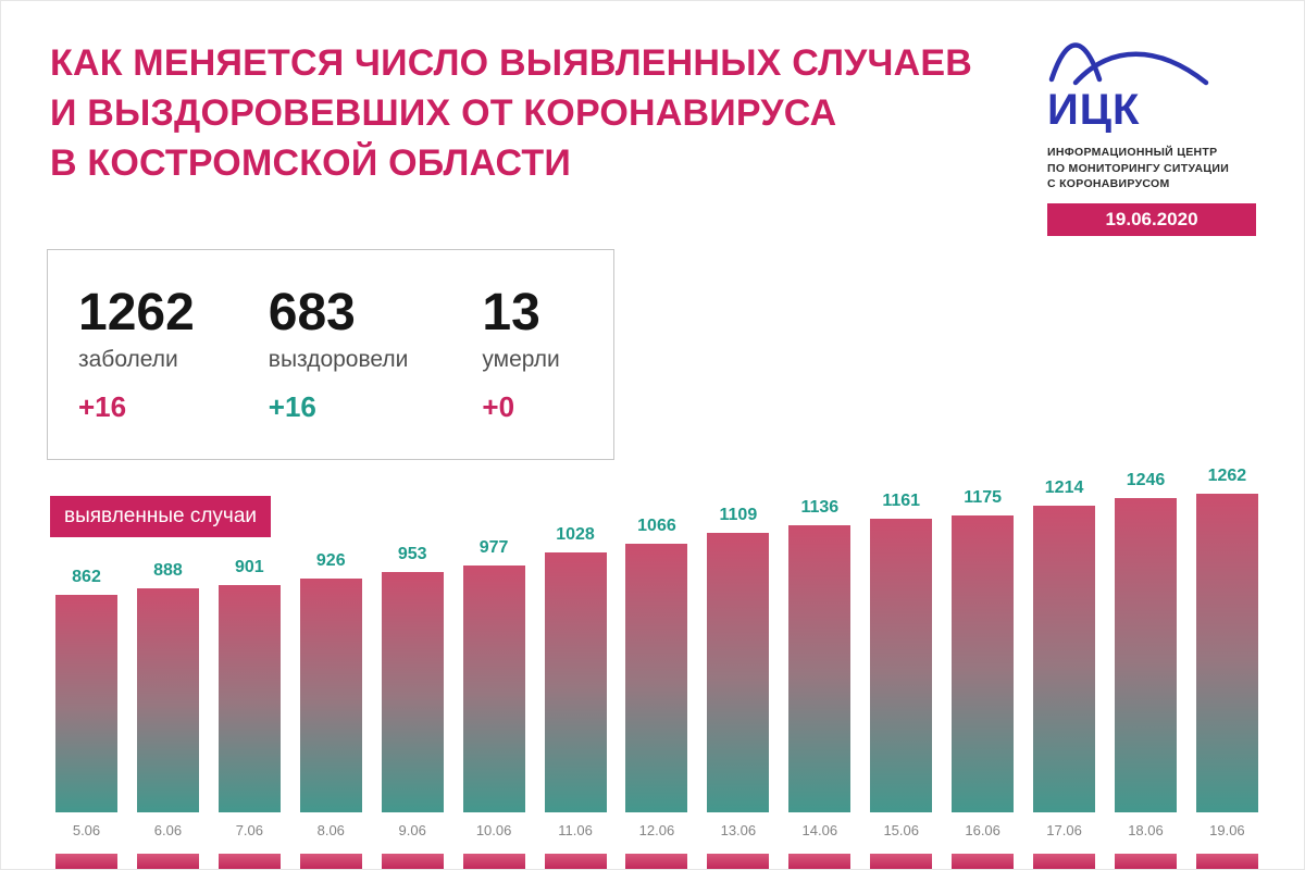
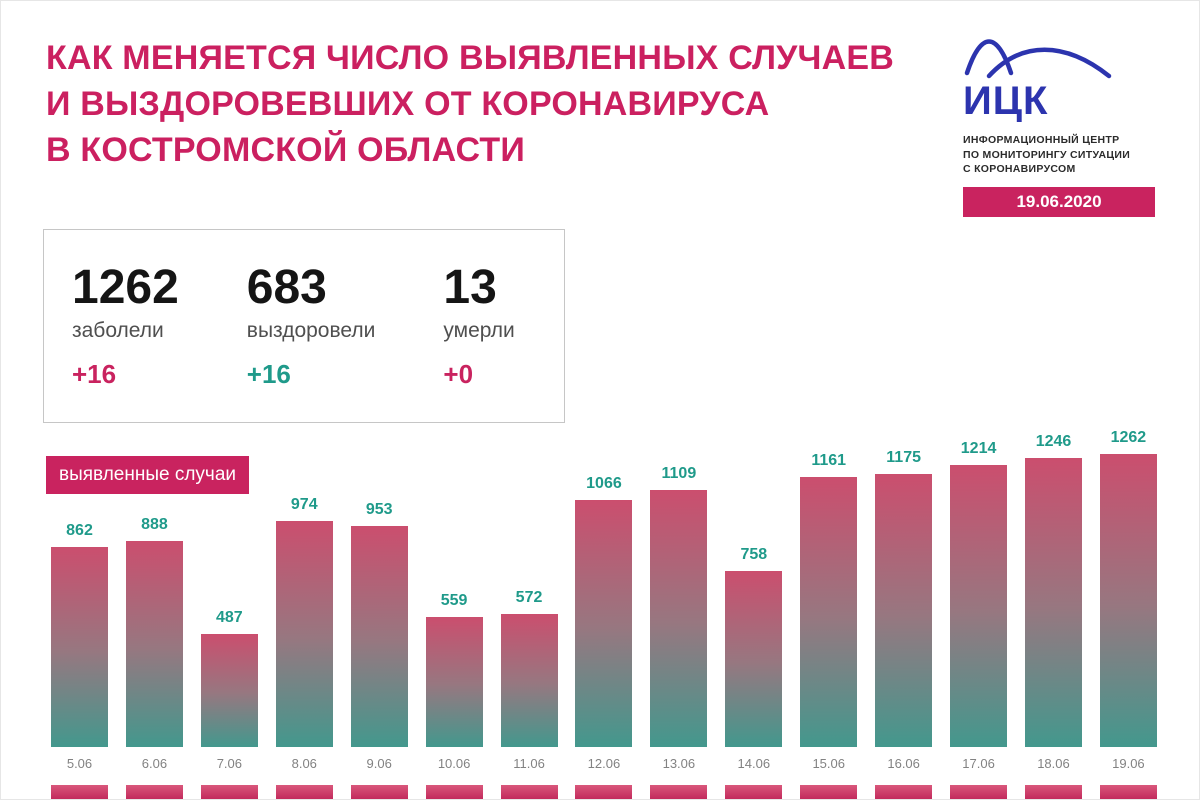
7.06: 901 -> 487
8.06: 926 -> 974
10.06: 977 -> 559
11.06: 1028 -> 572
14.06: 1136 -> 758
